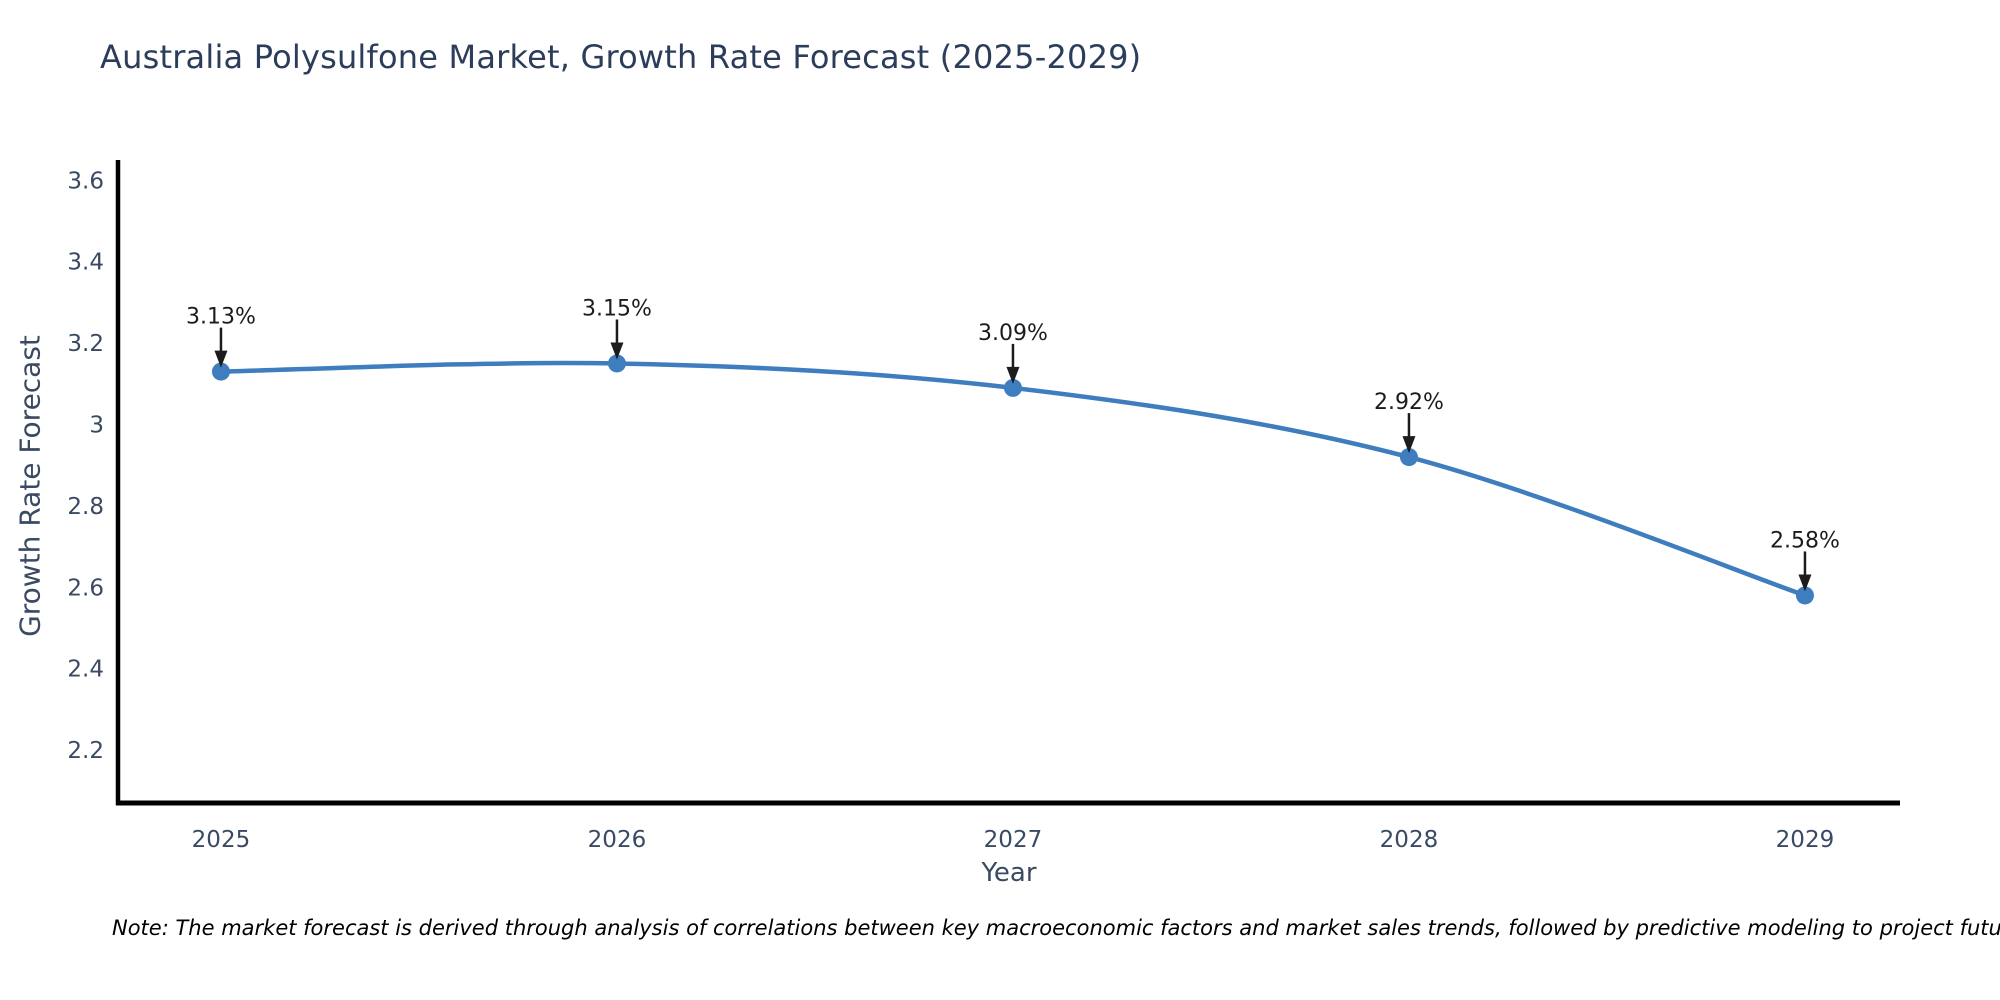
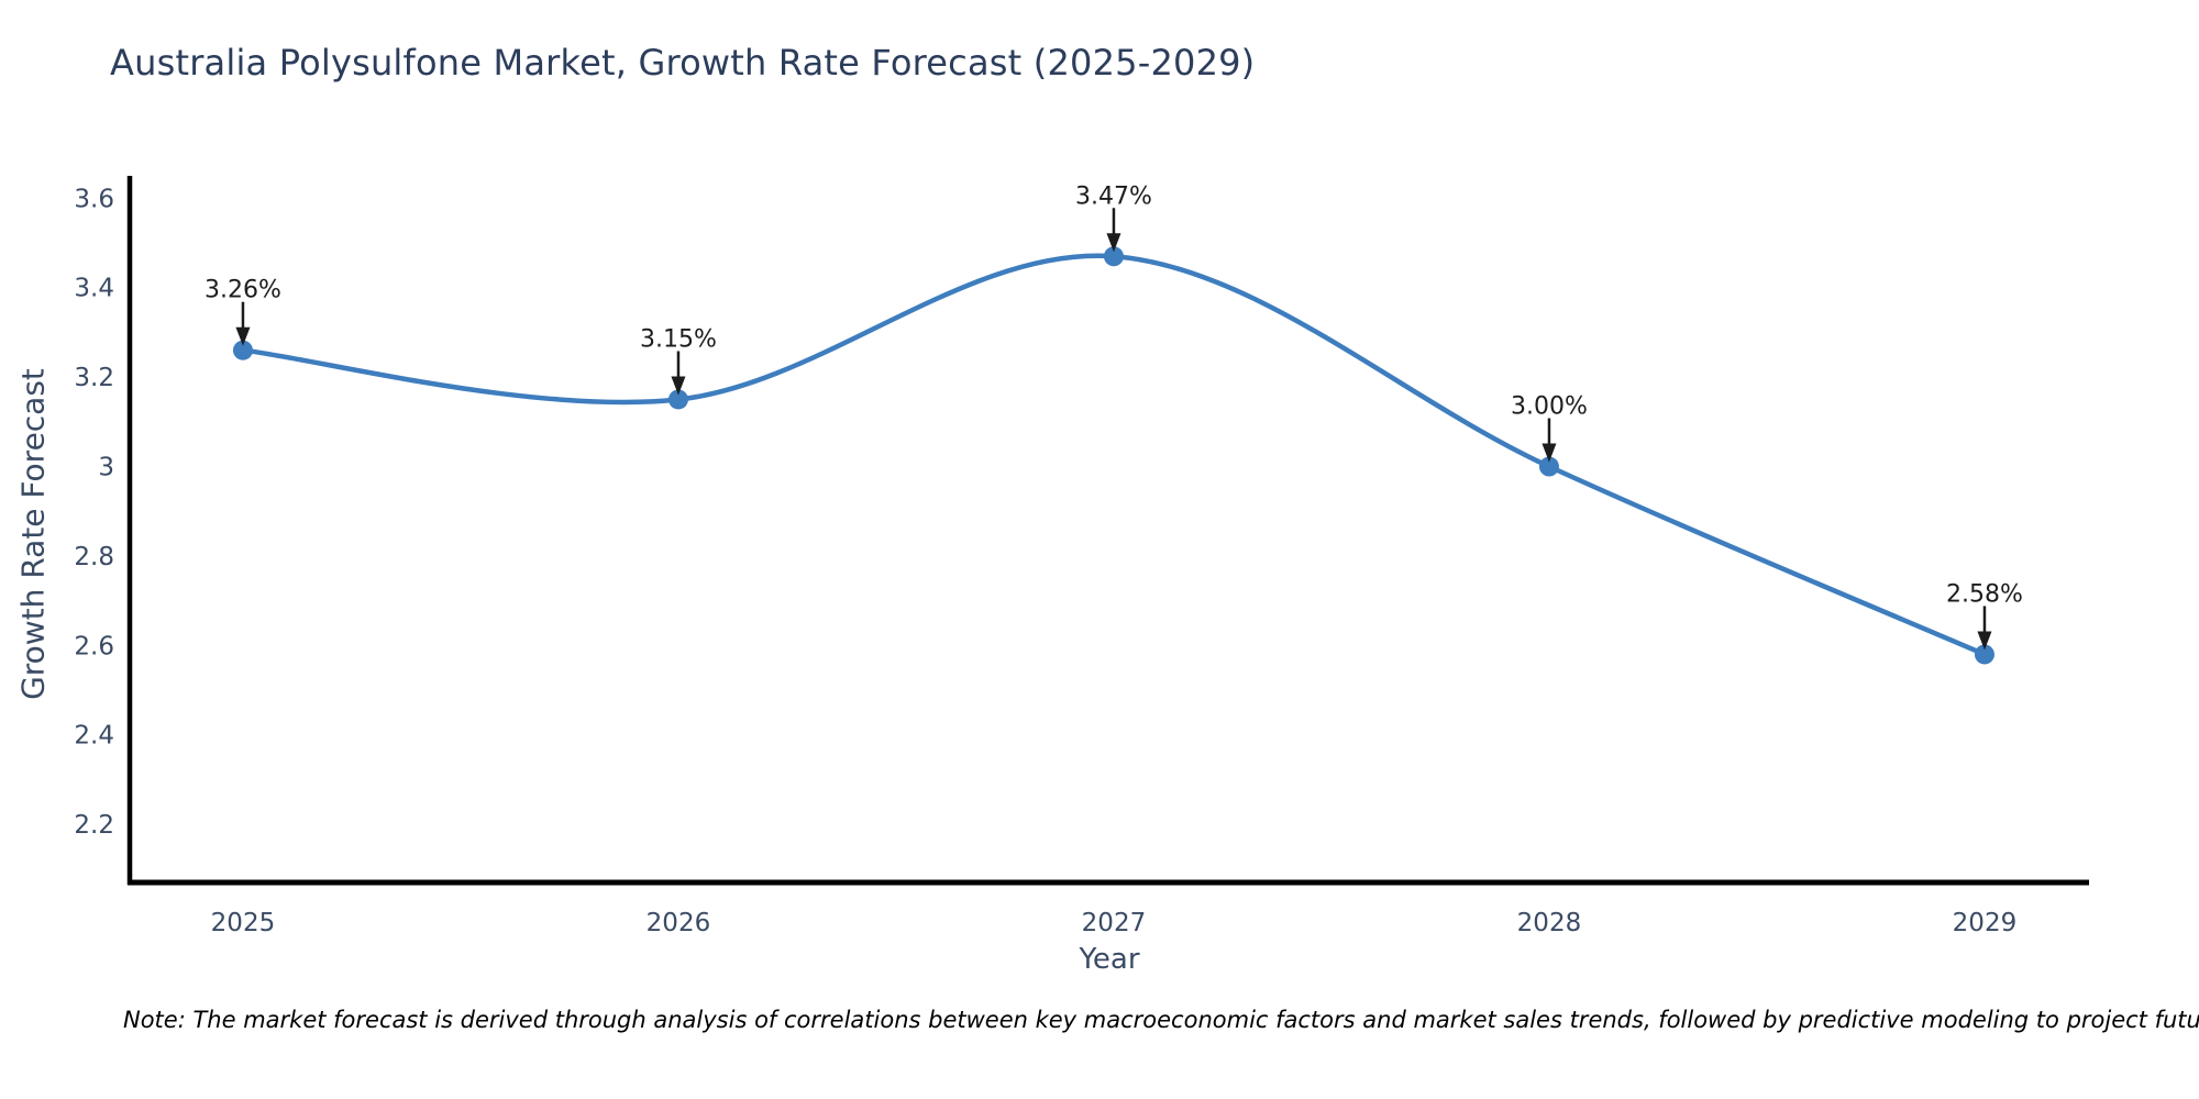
2025: 3.13% -> 3.26%
2027: 3.09% -> 3.47%
2028: 2.92% -> 3.00%
